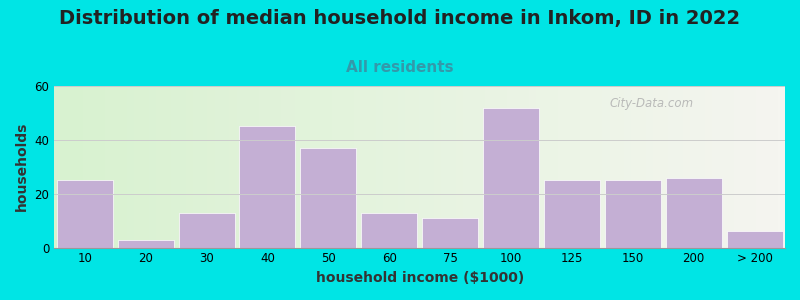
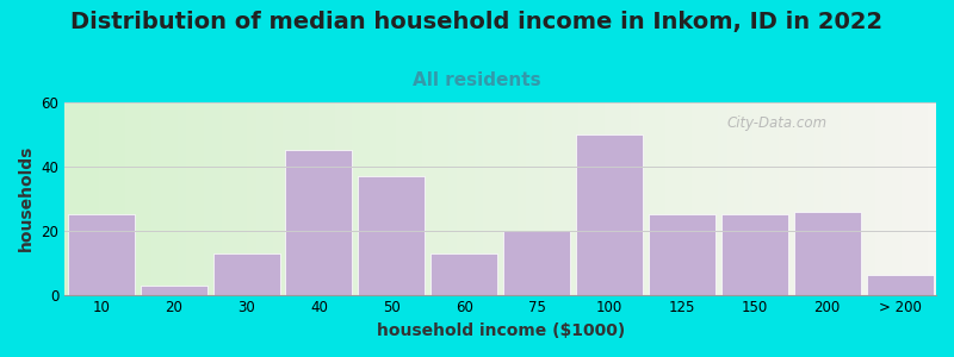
75: 11 -> 20
100: 52 -> 50
